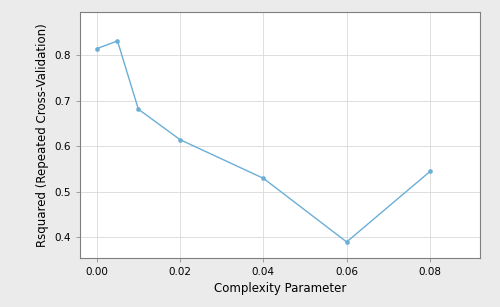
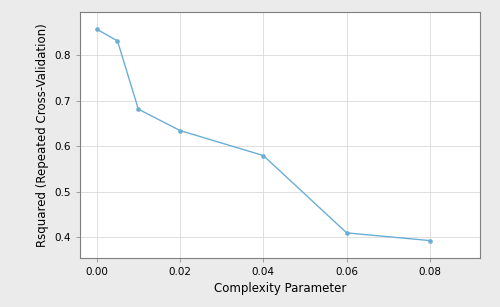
0.00: 0.815 -> 0.858
0.02: 0.615 -> 0.635
0.04: 0.530 -> 0.580
0.06: 0.390 -> 0.410
0.08: 0.545 -> 0.393
